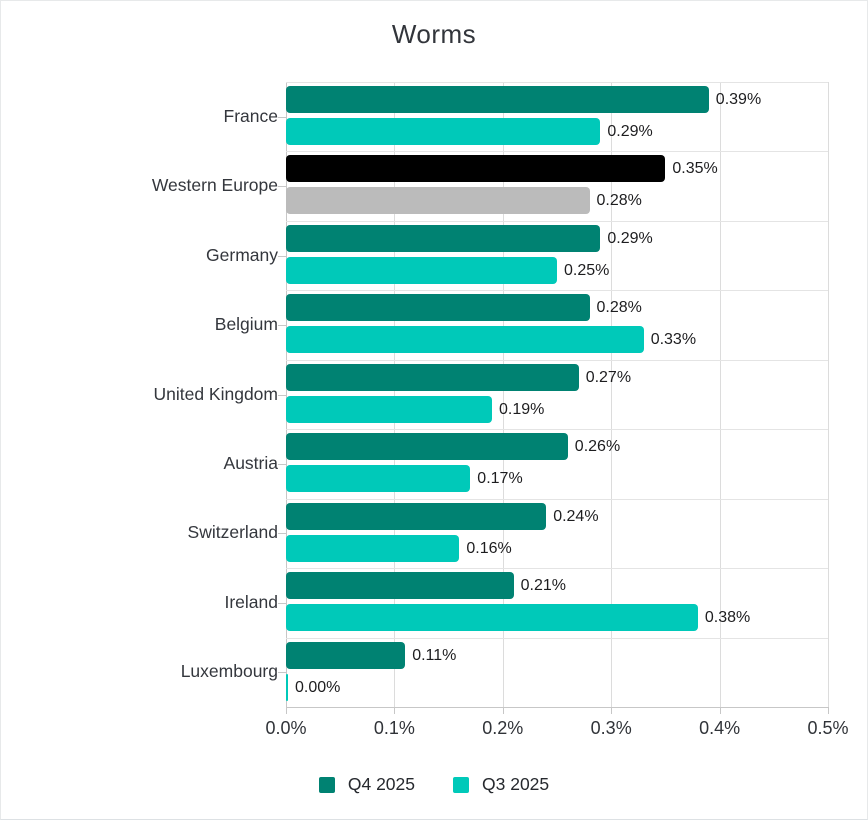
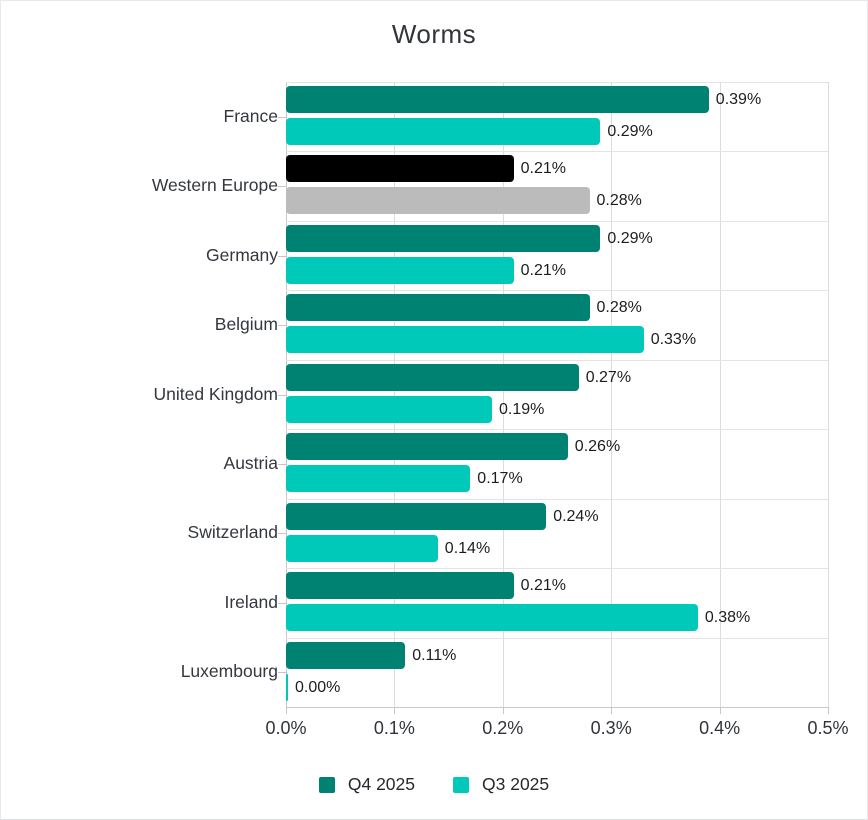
Q4 2025/Western Europe: 0.35% -> 0.21%
Q3 2025/Germany: 0.25% -> 0.21%
Q3 2025/Switzerland: 0.16% -> 0.14%
